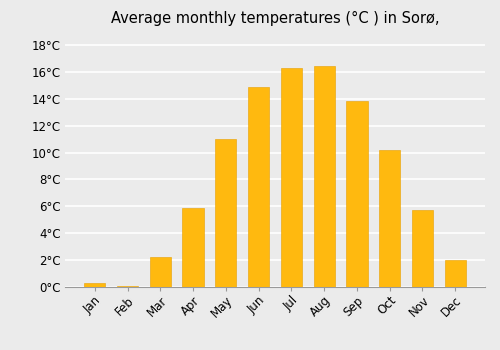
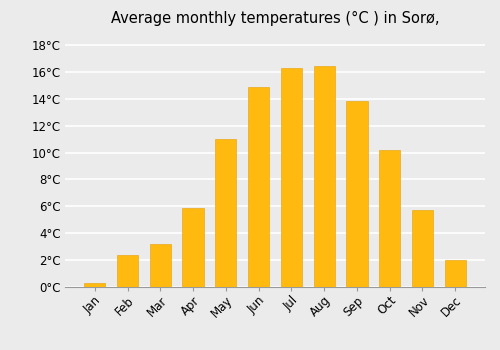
Feb: 0.1°C -> 2.4°C
Mar: 2.2°C -> 3.2°C
